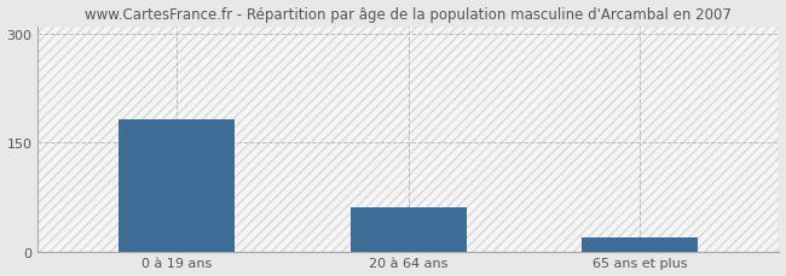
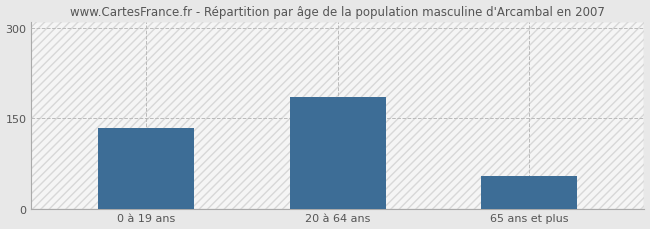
0 à 19 ans: 182 -> 135
20 à 64 ans: 62 -> 185
65 ans et plus: 20 -> 55
